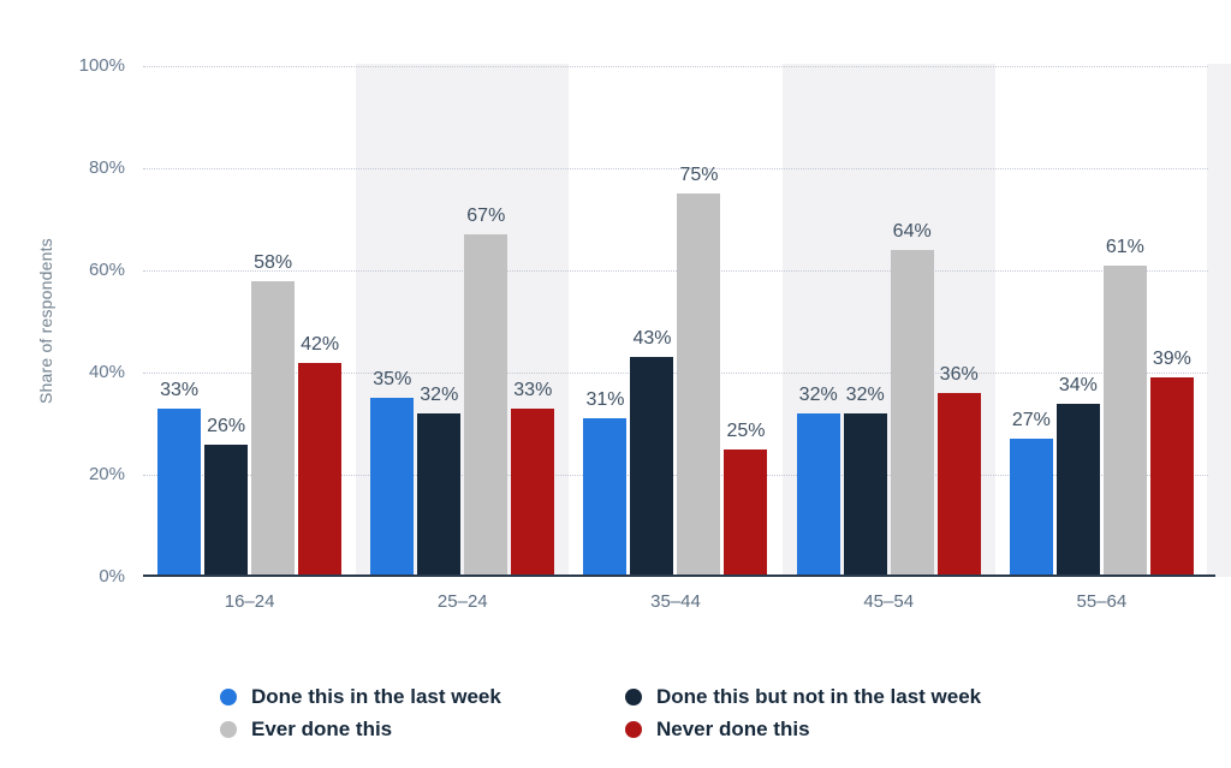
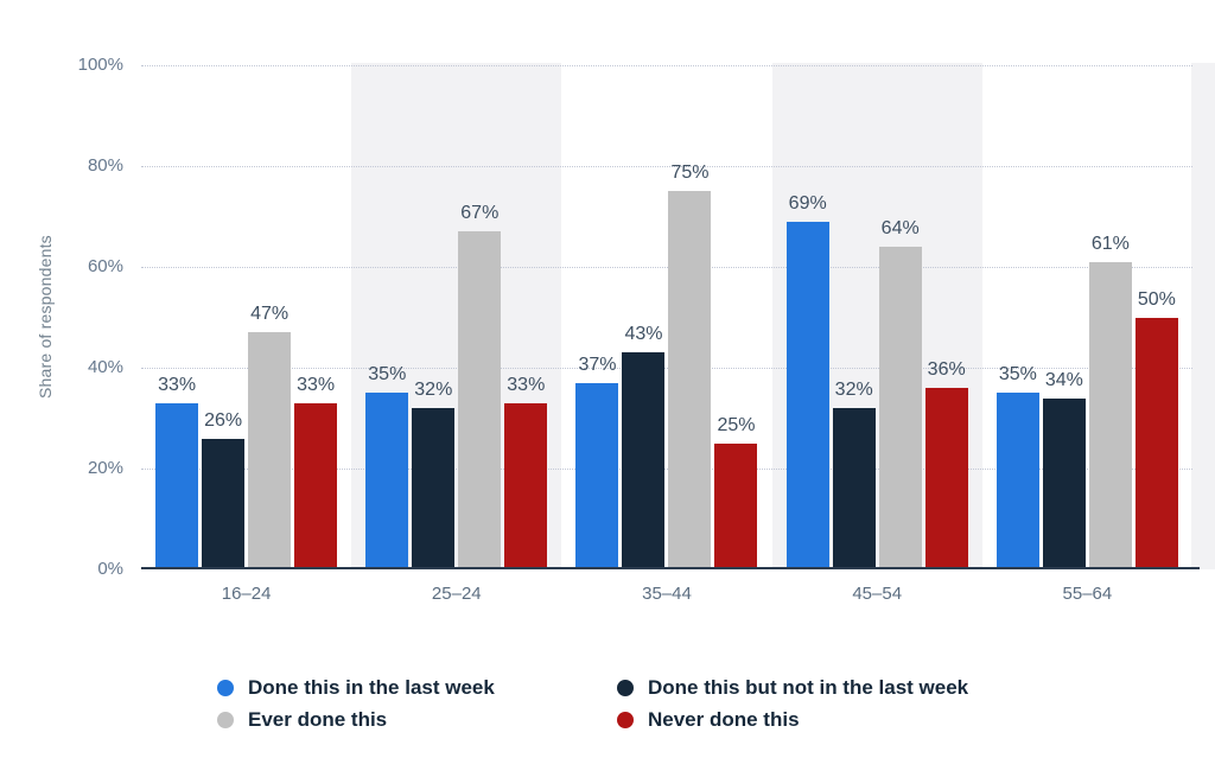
Ever done this/16–24: 58% -> 47%
Never done this/16–24: 42% -> 33%
Done this in the last week/35–44: 31% -> 37%
Done this in the last week/45–54: 32% -> 69%
Done this in the last week/55–64: 27% -> 35%
Never done this/55–64: 39% -> 50%
